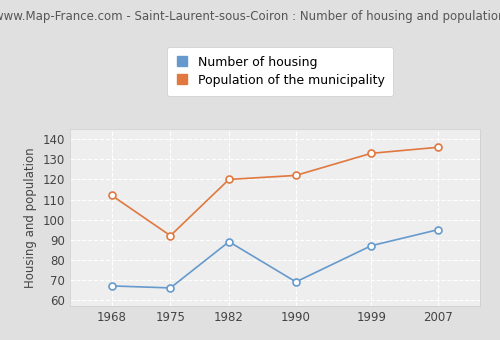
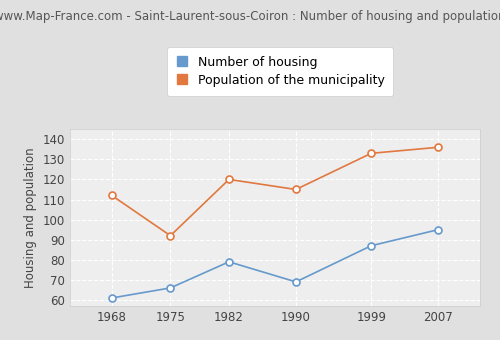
Number of housing/1968: 67 -> 61
Number of housing/1982: 89 -> 79
Population of the municipality/1990: 122 -> 115
